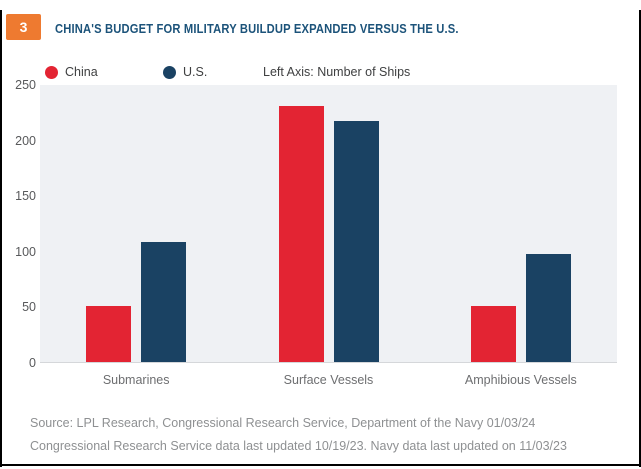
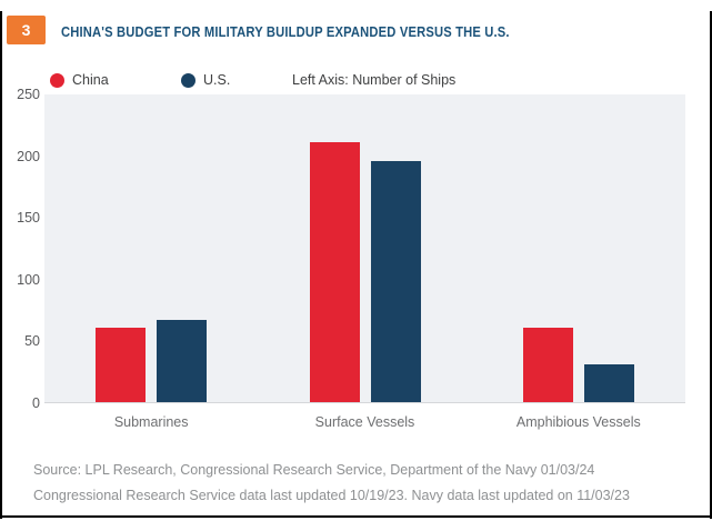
China/Submarines: 50 -> 60
U.S./Submarines: 108 -> 67
China/Surface Vessels: 230 -> 210
U.S./Surface Vessels: 217 -> 195
China/Amphibious Vessels: 50 -> 60
U.S./Amphibious Vessels: 97 -> 31
